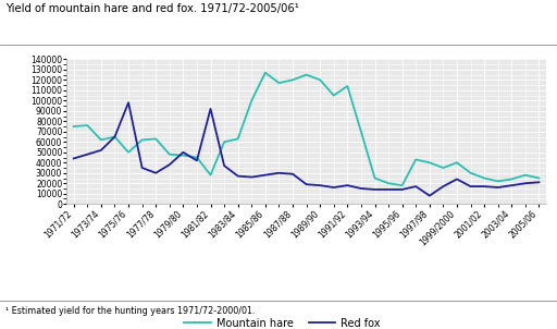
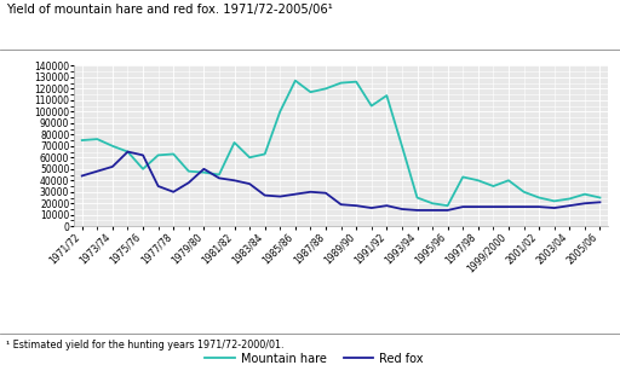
Mountain hare/1973/74: 62000 -> 70000
Red fox/1975/76: 98000 -> 62000
Mountain hare/1981/82: 28000 -> 73000
Red fox/1981/82: 92000 -> 40000
Mountain hare/1989/90: 120000 -> 126000
Red fox/1997/98: 8000 -> 17000
Red fox/1999/2000: 24000 -> 17000
